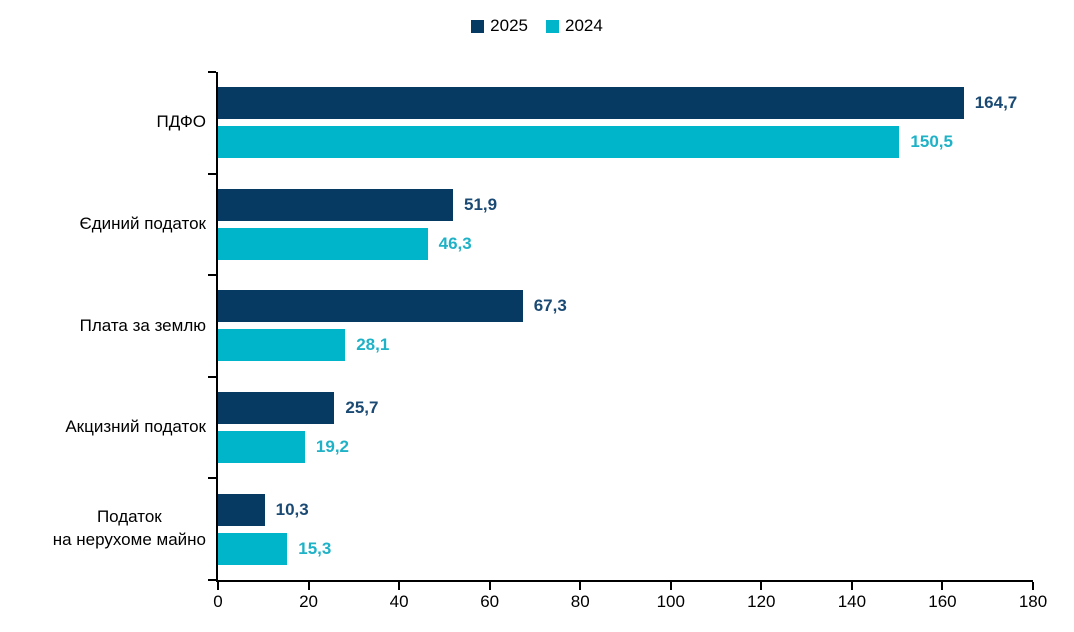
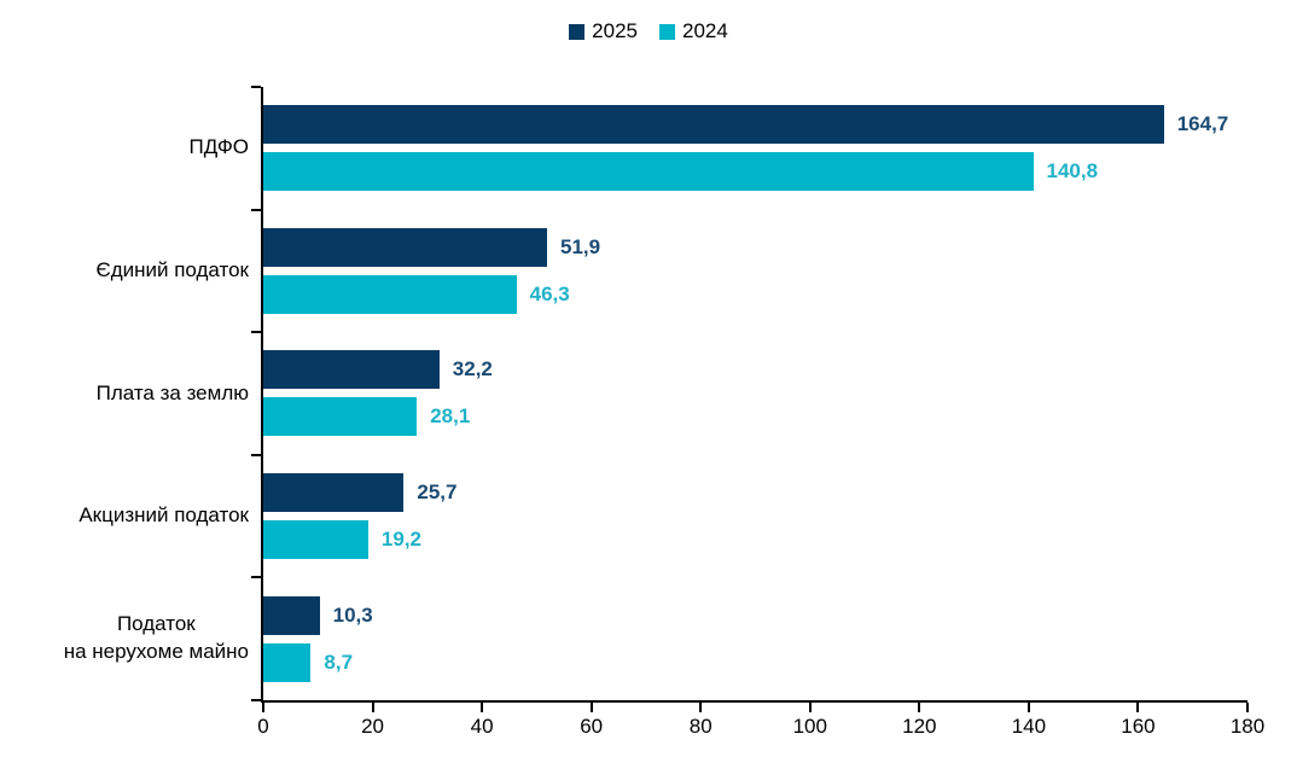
2024/ПДФО: 150,5 -> 140,8
2025/Плата за землю: 67,3 -> 32,2
2024/Податок на нерухоме майно: 15,3 -> 8,7
